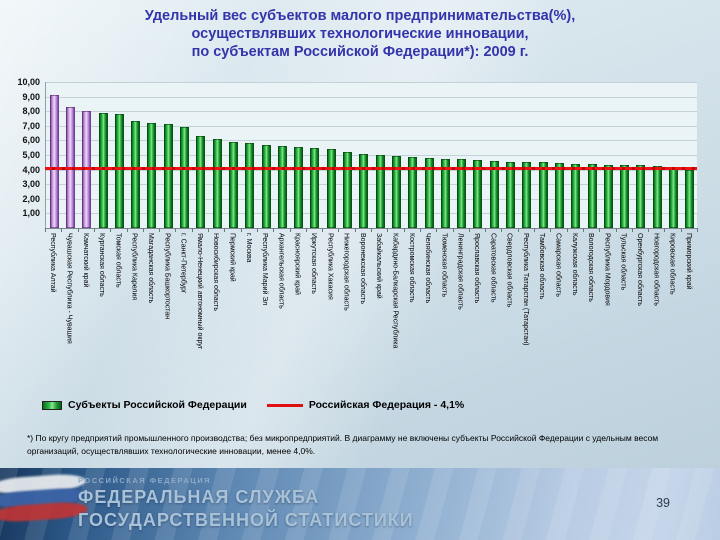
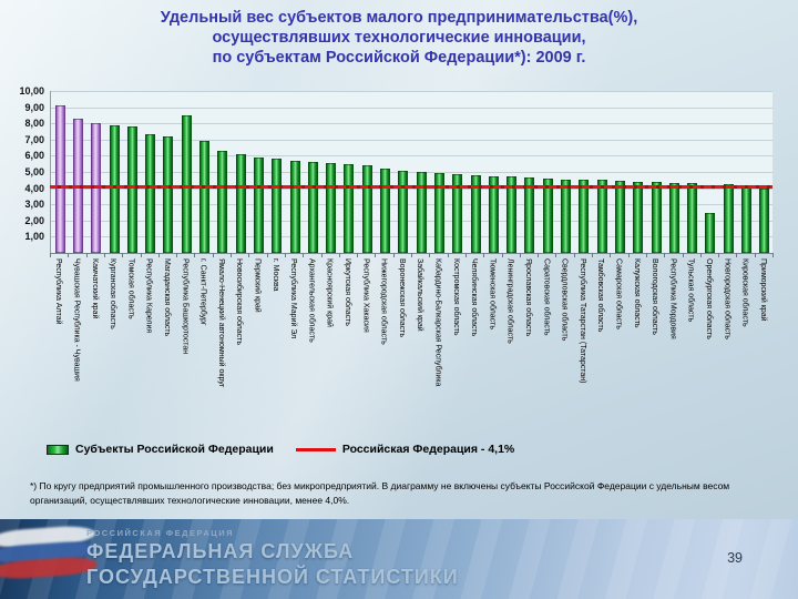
Республика Башкортостан: 7,1 -> 8,5
Оренбургская область: 4,3 -> 2,5
